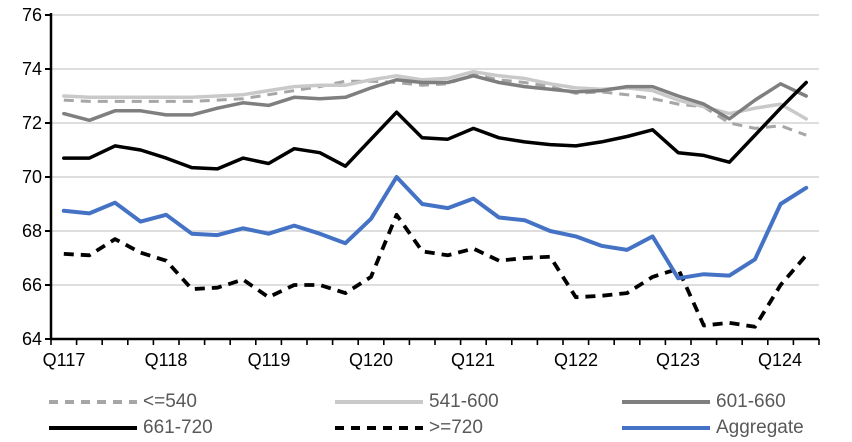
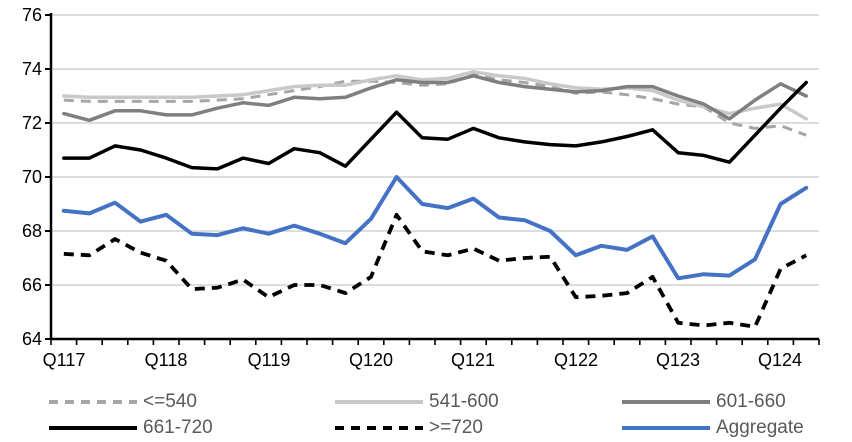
Aggregate/Q122: 67.8 -> 67.1
>=720/Q123: 66.6 -> 64.6
>=720/Q124: 66.0 -> 66.6
